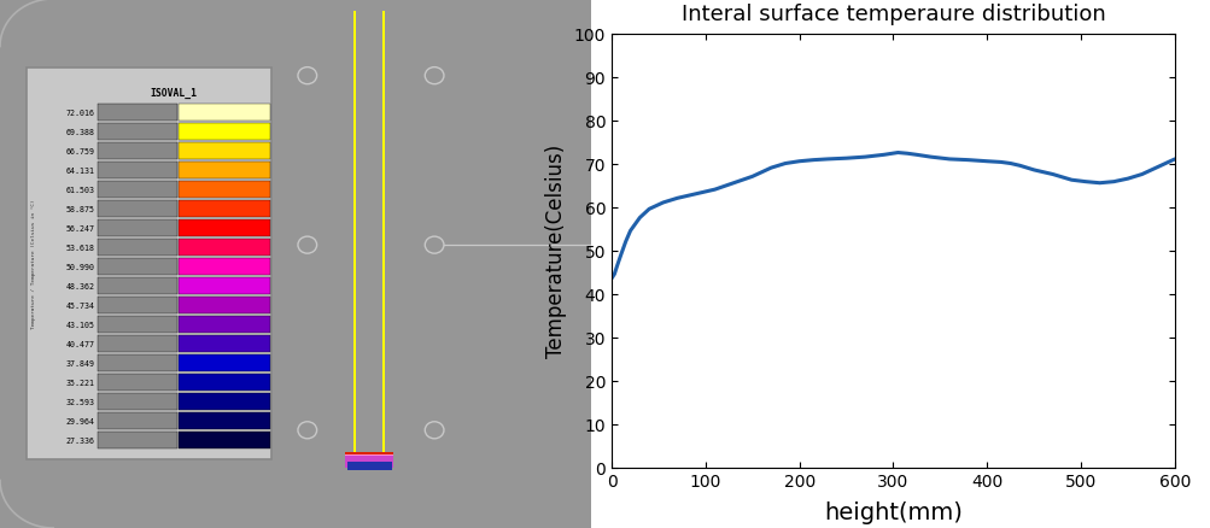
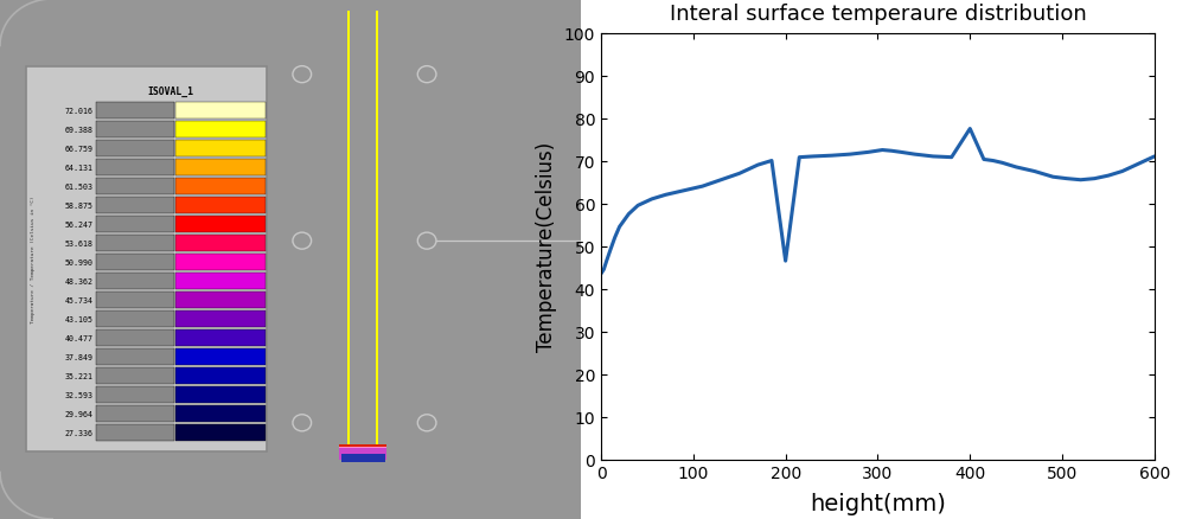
Interal surface temperaure distribution/200: 70.5 -> 46.5
Interal surface temperaure distribution/400: 70.5 -> 77.5
